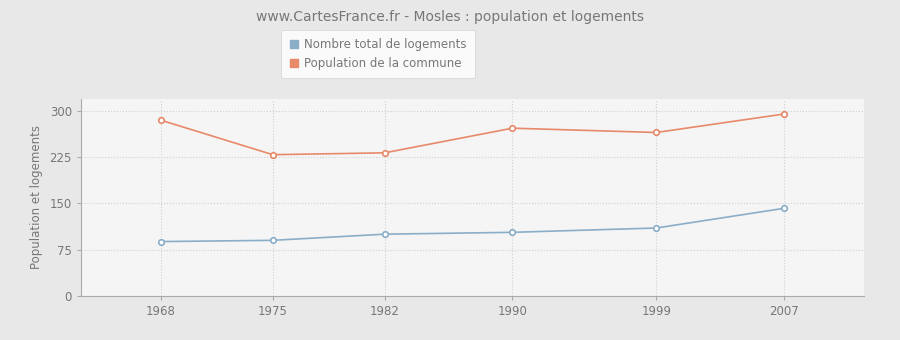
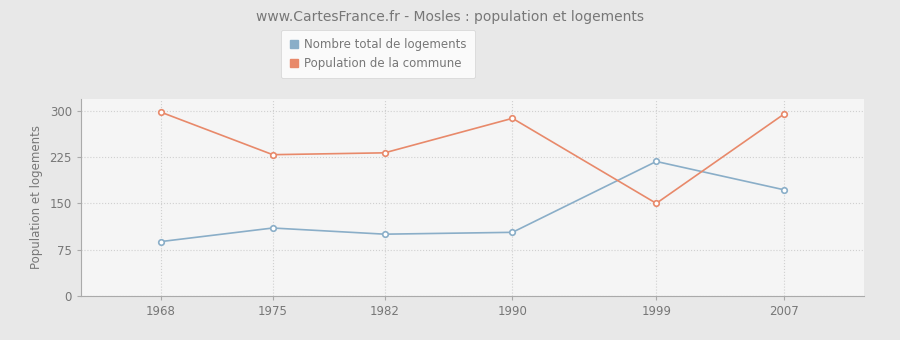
Population de la commune/1968: 285 -> 298
Nombre total de logements/1975: 90 -> 110
Population de la commune/1990: 272 -> 288
Nombre total de logements/1999: 110 -> 218
Population de la commune/1999: 265 -> 150
Nombre total de logements/2007: 142 -> 172
